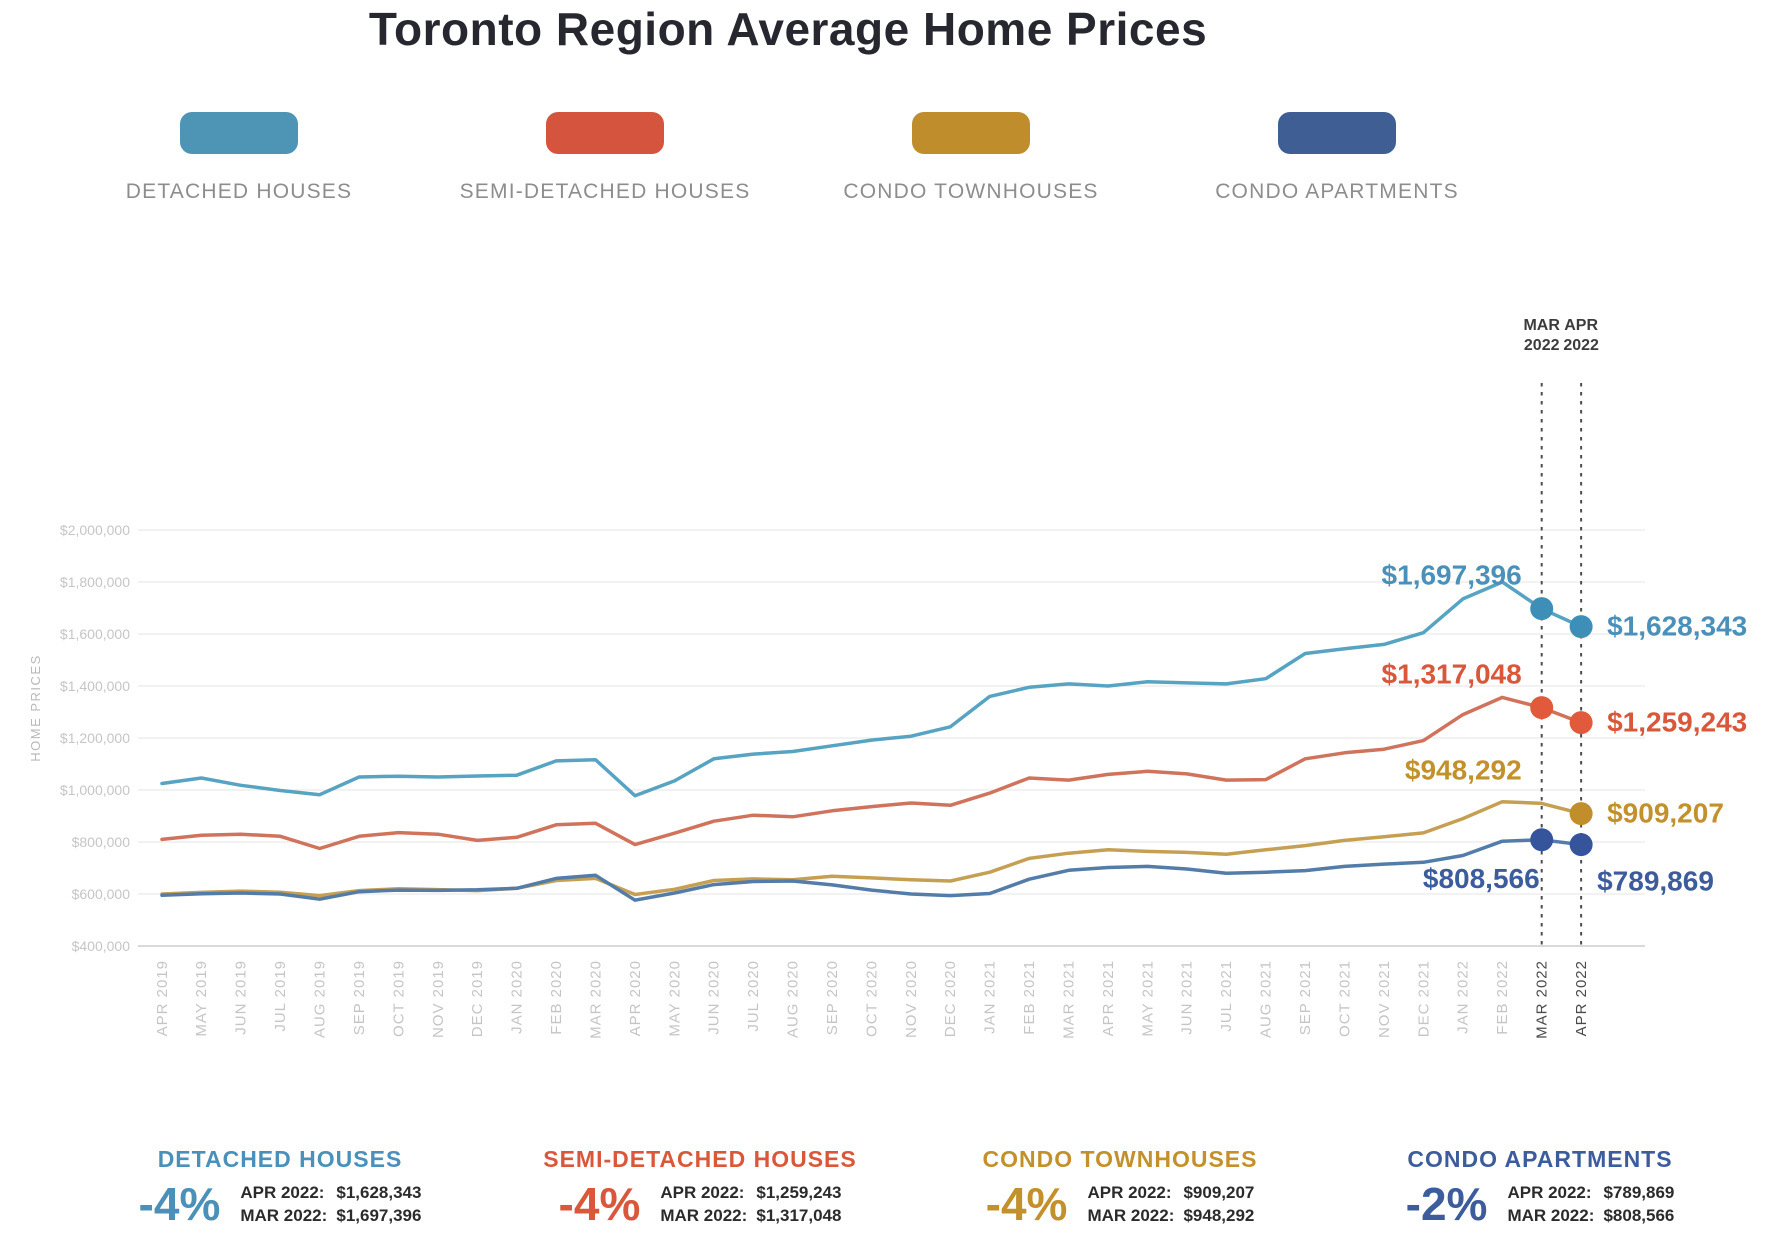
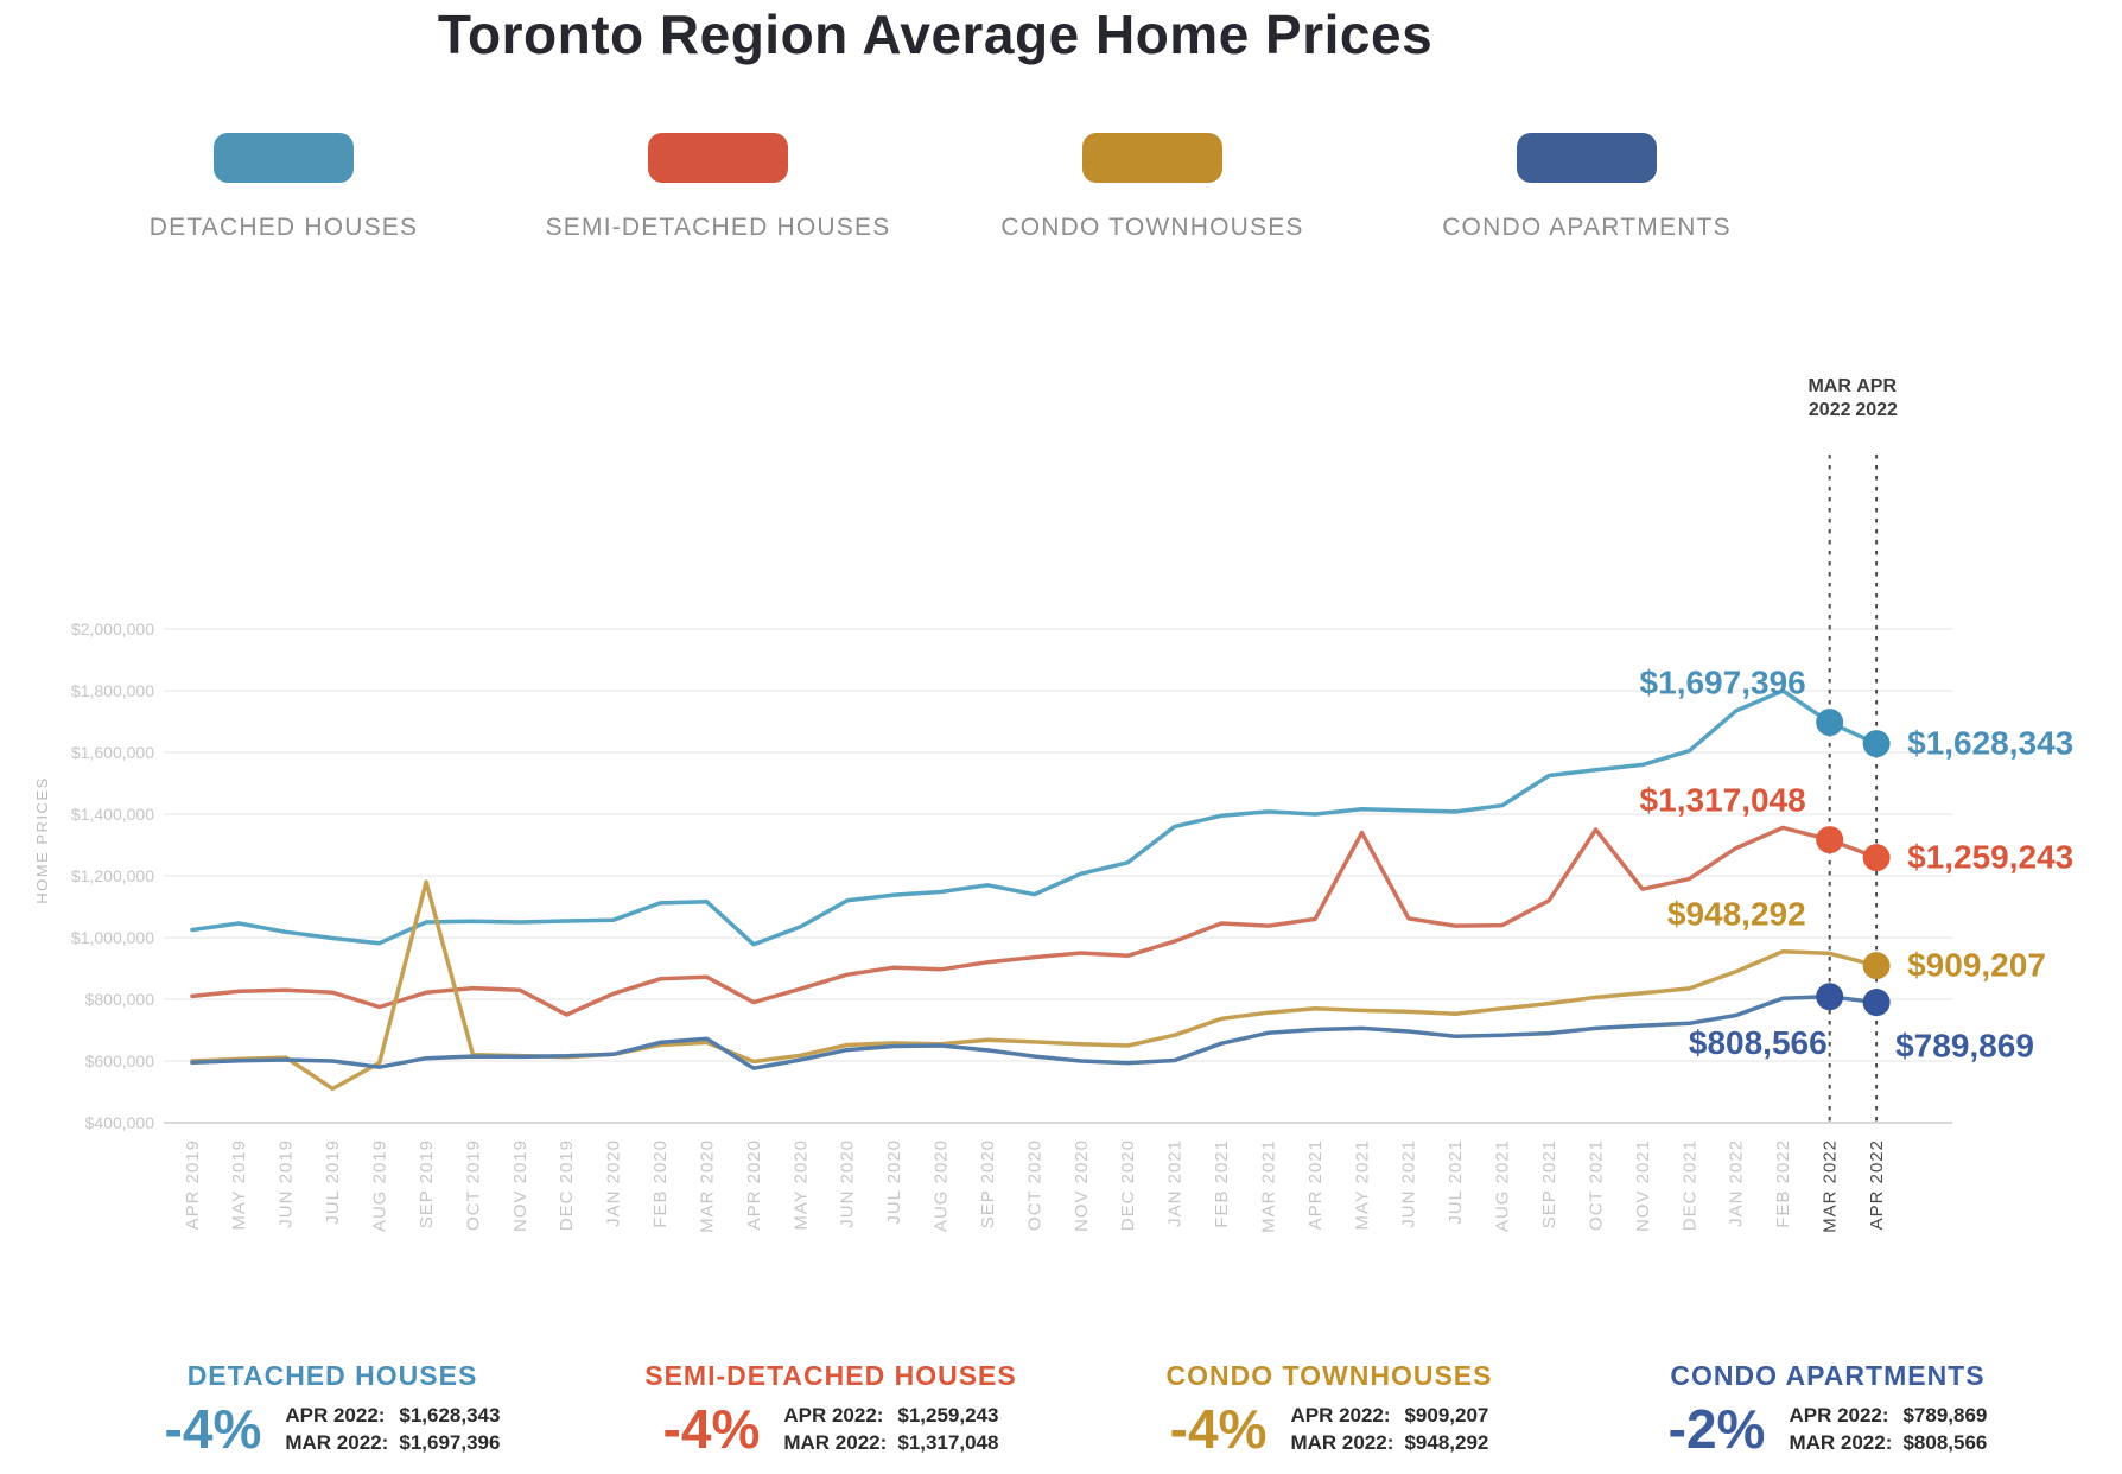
CONDO TOWNHOUSES/JUL 2019: $610000 -> $510000
CONDO TOWNHOUSES/SEP 2019: $610000 -> $1180000
SEMI-DETACHED HOUSES/DEC 2019: $810000 -> $750000
DETACHED HOUSES/OCT 2020: $1190000 -> $1140000
SEMI-DETACHED HOUSES/MAY 2021: $1070000 -> $1340000
SEMI-DETACHED HOUSES/OCT 2021: $1140000 -> $1350000
